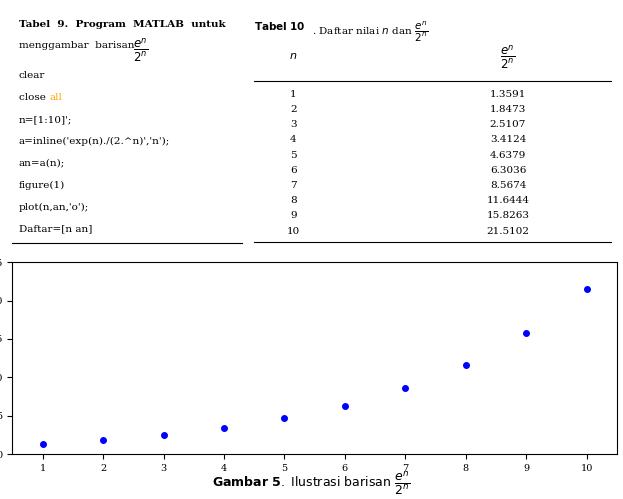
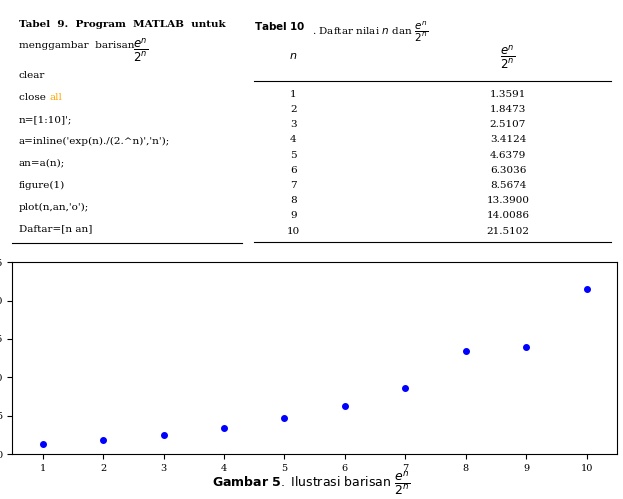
8: 11.6444 -> 13.3900
9: 15.8263 -> 14.0086
